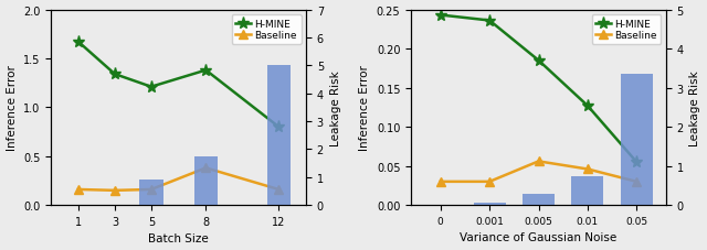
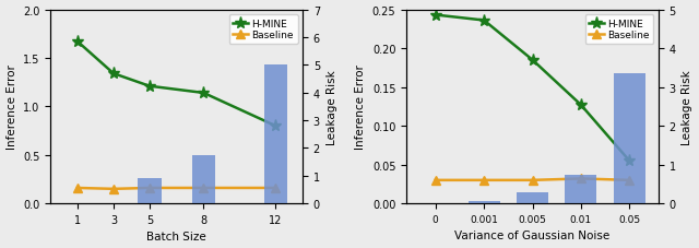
H-MINE/8: 1.38 -> 1.14
Baseline/8: 0.38 -> 0.16
Baseline/0.005: 0.056 -> 0.030
Baseline/0.01: 0.046 -> 0.032
